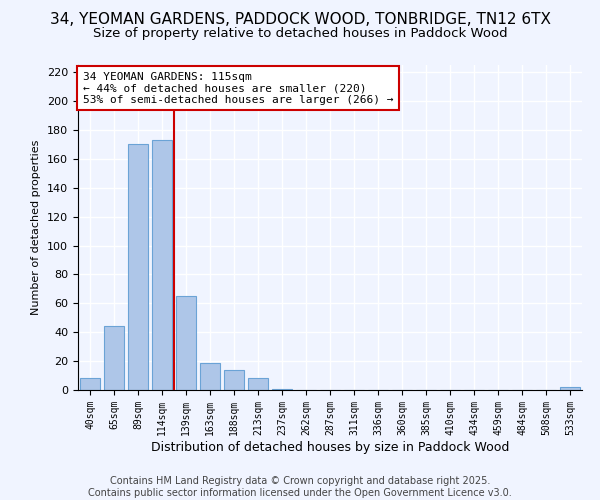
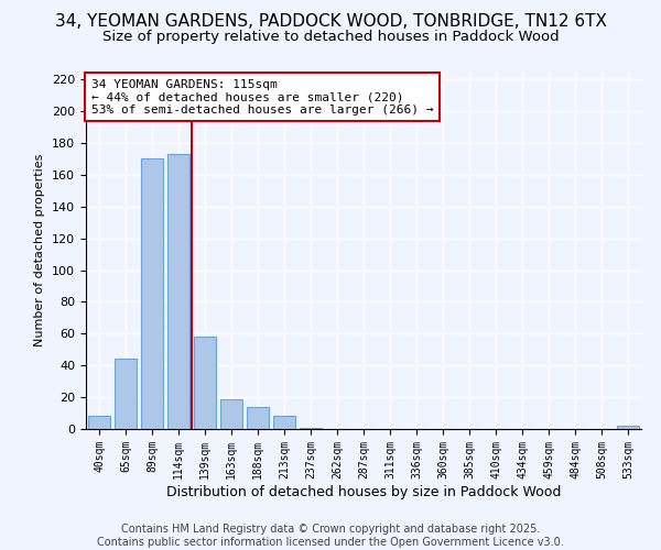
139sqm: 65 -> 58
